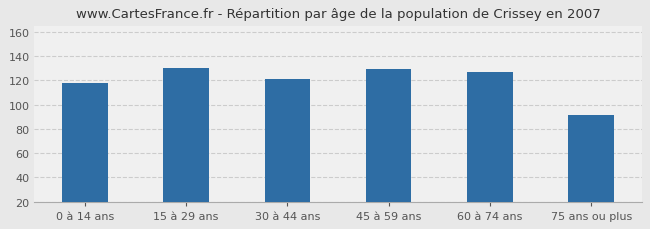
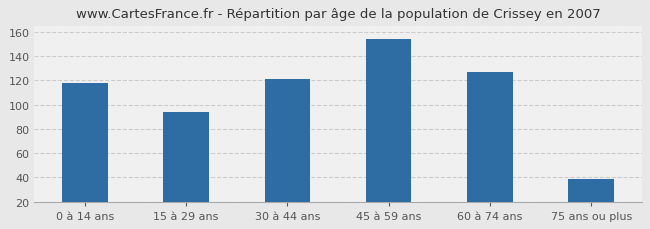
15 à 29 ans: 130 -> 94
45 à 59 ans: 129 -> 154
75 ans ou plus: 91 -> 39
